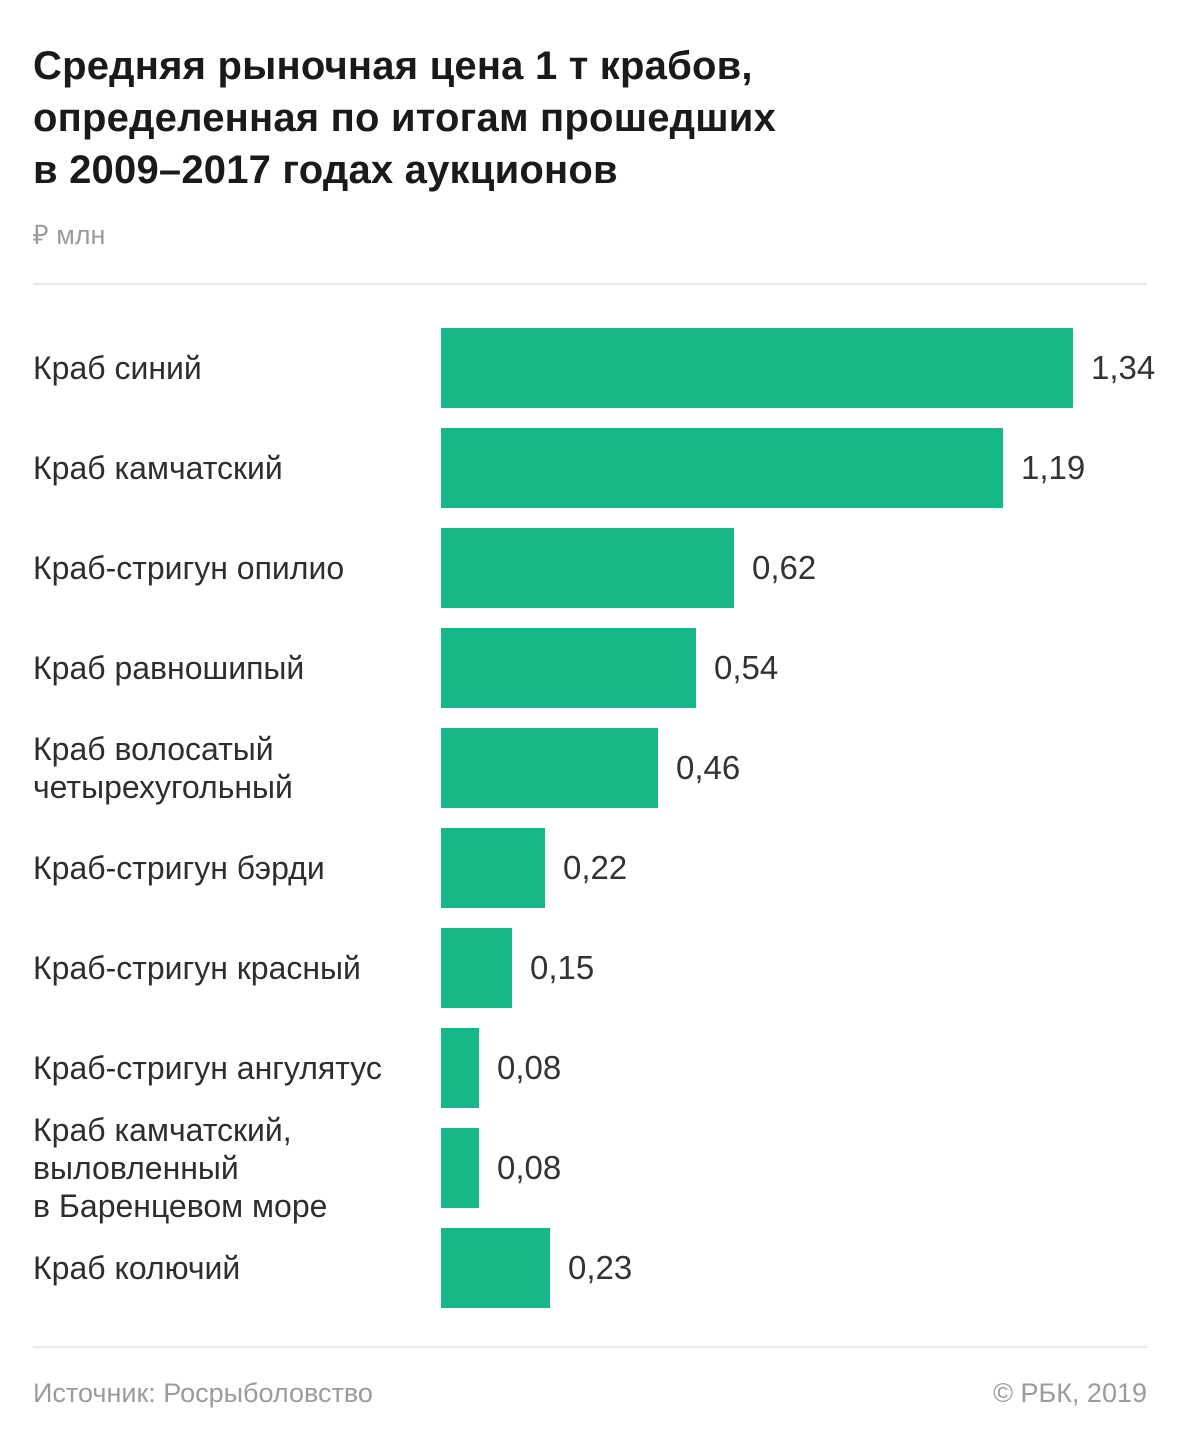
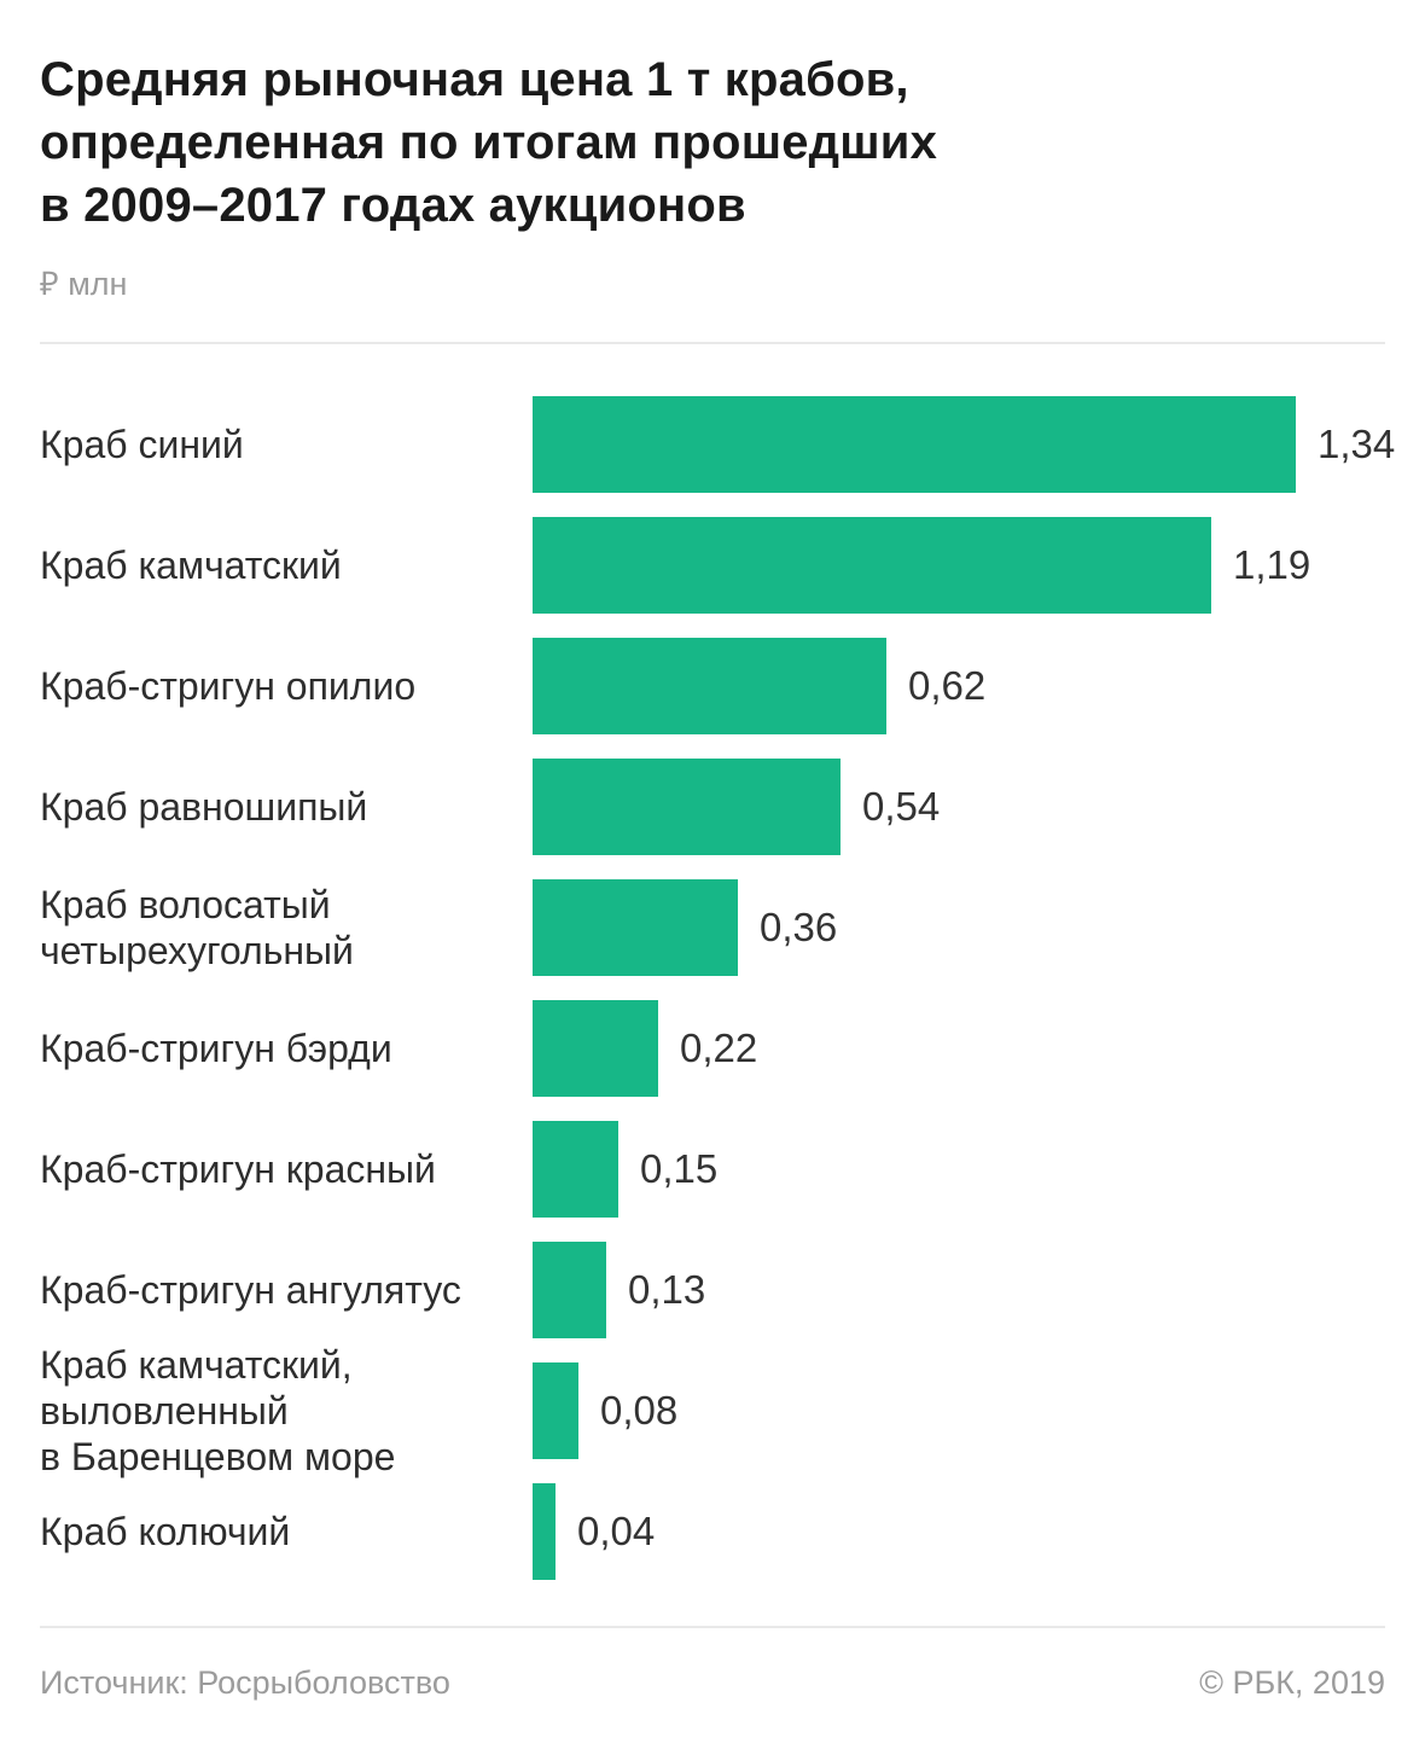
Краб волосатый четырехугольный: 0,46 -> 0,36
Краб-стригун ангулятус: 0,08 -> 0,13
Краб колючий: 0,23 -> 0,04
